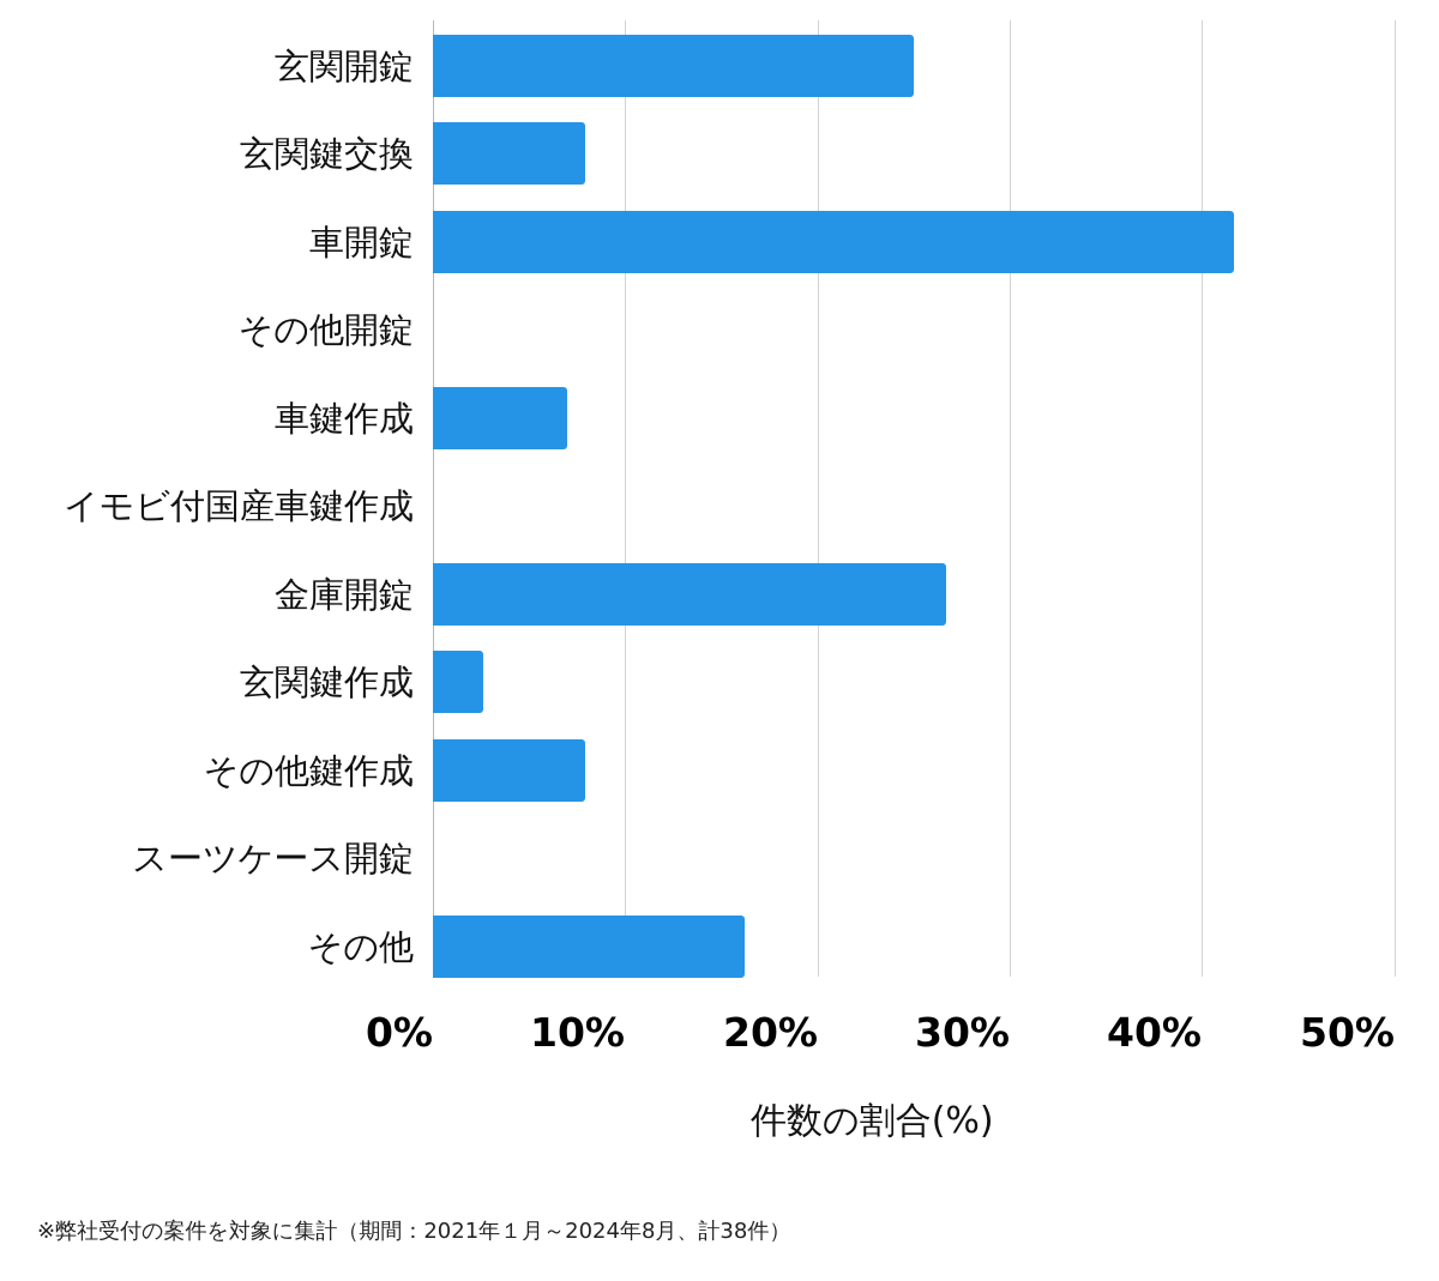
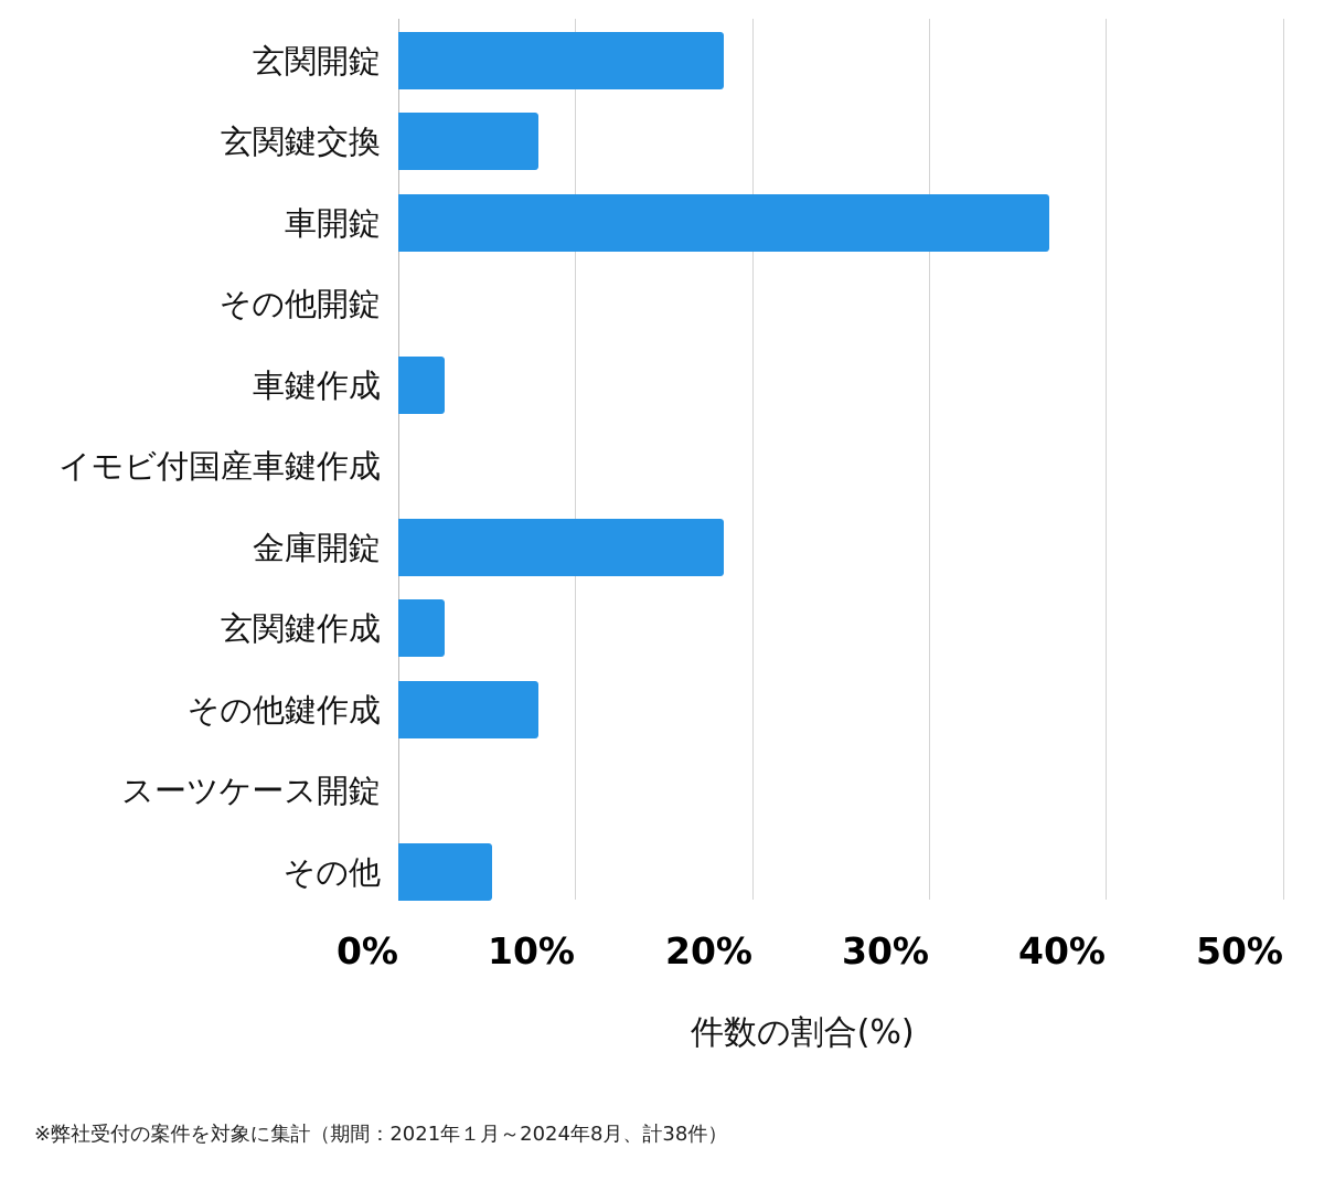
玄関開錠: 25.0% -> 18.4%
車開錠: 41.7% -> 36.8%
車鍵作成: 7.0% -> 2.6%
金庫開錠: 26.7% -> 18.4%
その他: 16.2% -> 5.3%
